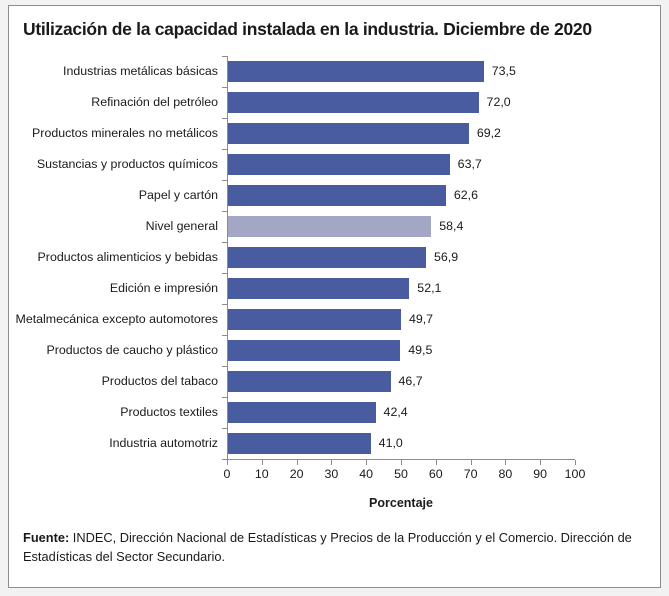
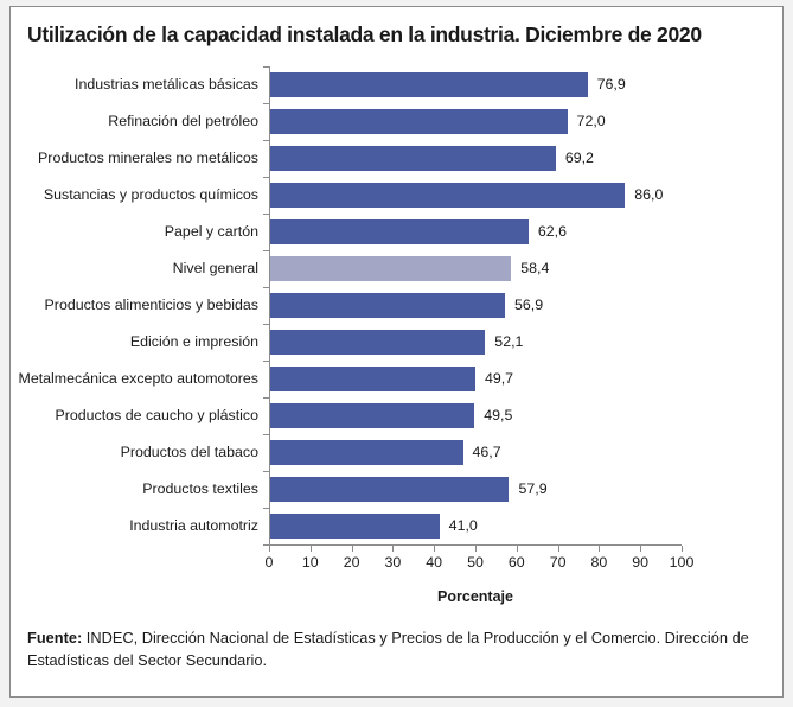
Industrias metálicas básicas: 73,5 -> 76,9
Sustancias y productos químicos: 63,7 -> 86,0
Productos textiles: 42,4 -> 57,9
